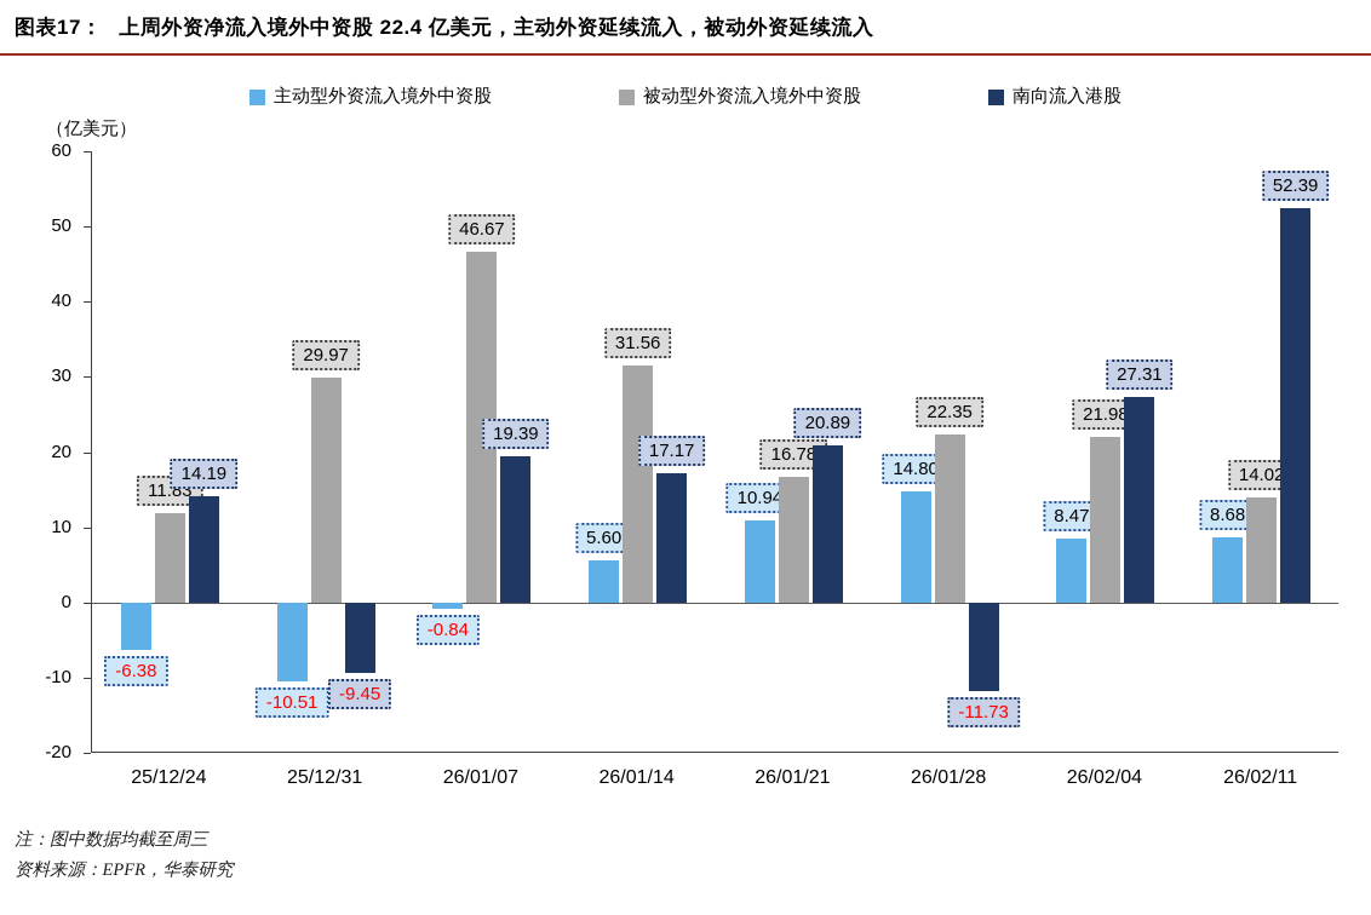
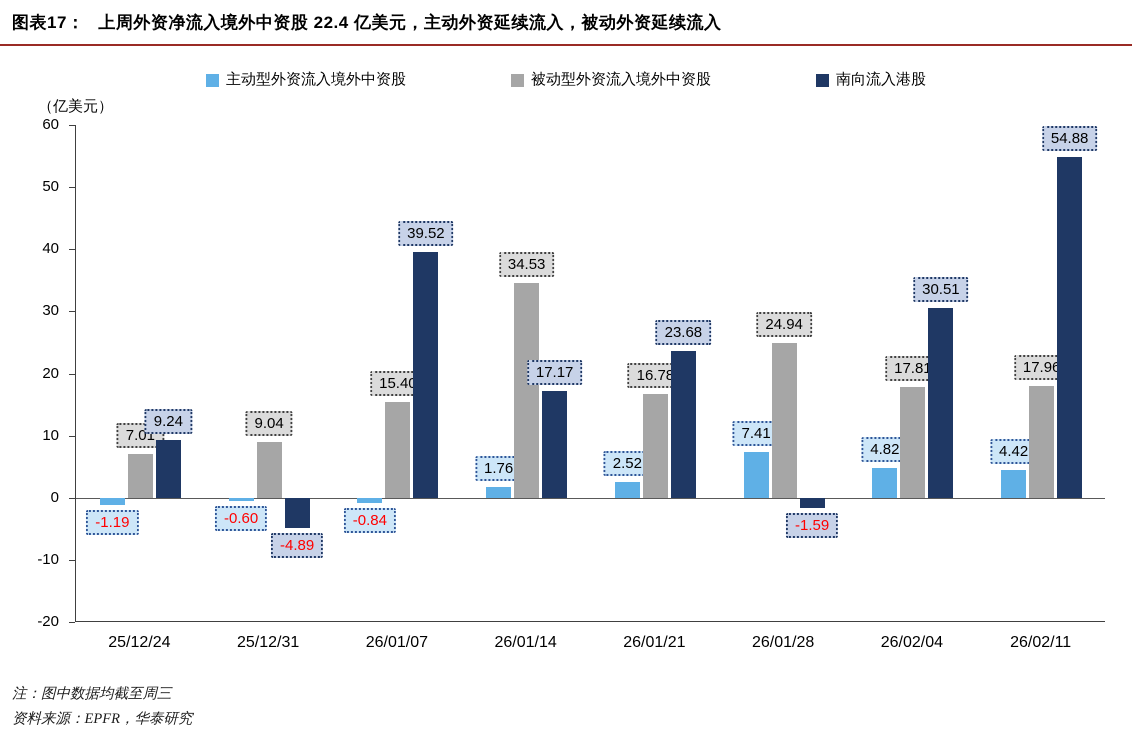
主动型外资流入境外中资股/25/12/24: -6.38 -> -1.19
被动型外资流入境外中资股/25/12/24: 11.83 -> 7.01
南向流入港股/25/12/24: 14.19 -> 9.24
主动型外资流入境外中资股/25/12/31: -10.51 -> -0.60
被动型外资流入境外中资股/25/12/31: 29.97 -> 9.04
南向流入港股/25/12/31: -9.45 -> -4.89
被动型外资流入境外中资股/26/01/07: 46.67 -> 15.40
南向流入港股/26/01/07: 19.39 -> 39.52
主动型外资流入境外中资股/26/01/14: 5.60 -> 1.76
被动型外资流入境外中资股/26/01/14: 31.56 -> 34.53
主动型外资流入境外中资股/26/01/21: 10.94 -> 2.52
南向流入港股/26/01/21: 20.89 -> 23.68
主动型外资流入境外中资股/26/01/28: 14.80 -> 7.41
被动型外资流入境外中资股/26/01/28: 22.35 -> 24.94
南向流入港股/26/01/28: -11.73 -> -1.59
主动型外资流入境外中资股/26/02/04: 8.47 -> 4.82
被动型外资流入境外中资股/26/02/04: 21.98 -> 17.81
南向流入港股/26/02/04: 27.31 -> 30.51
主动型外资流入境外中资股/26/02/11: 8.68 -> 4.42
被动型外资流入境外中资股/26/02/11: 14.02 -> 17.96
南向流入港股/26/02/11: 52.39 -> 54.88
